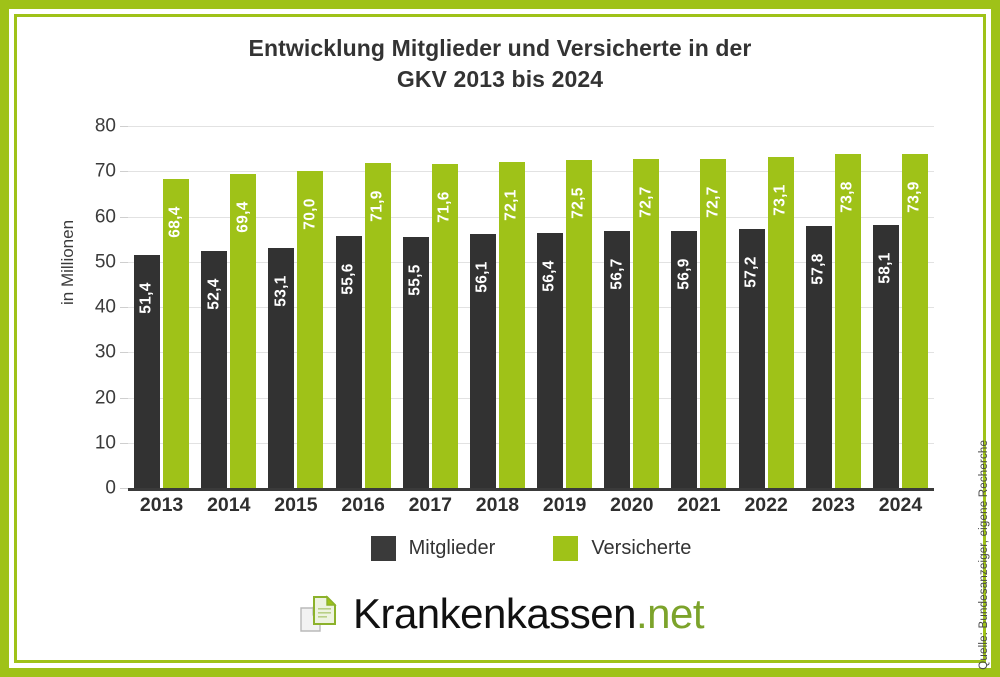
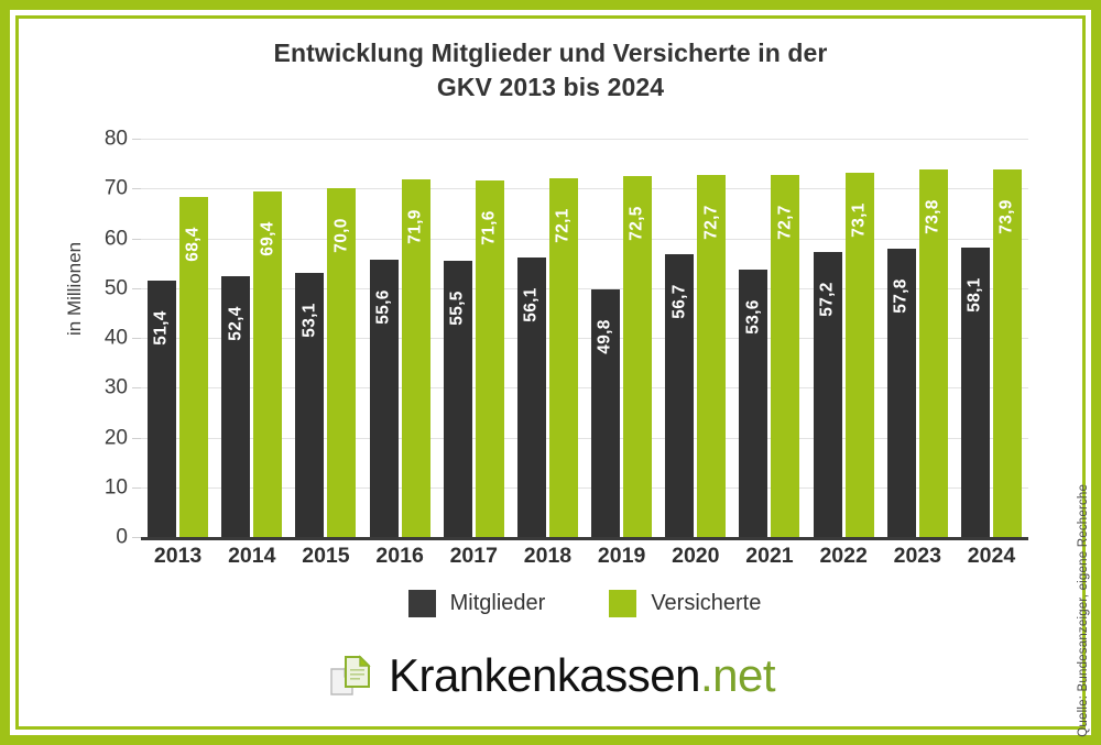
Mitglieder/2019: 56,4 -> 49,8
Mitglieder/2021: 56,9 -> 53,6
